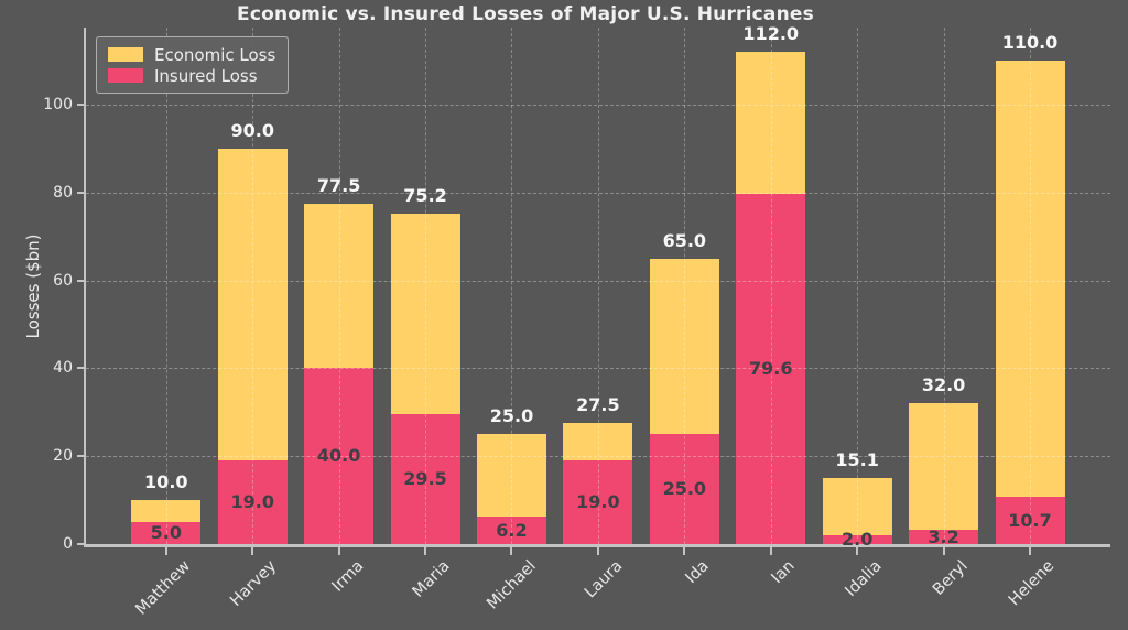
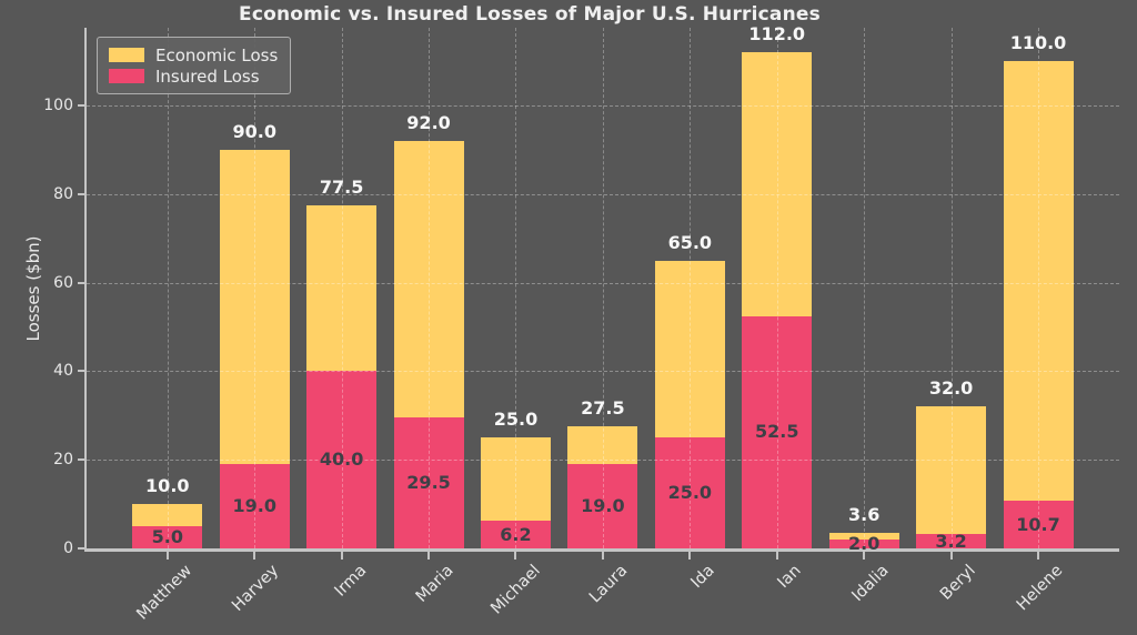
Economic Loss/Maria: 75.2 -> 92.0
Insured Loss/Ian: 79.6 -> 52.5
Economic Loss/Idalia: 15.1 -> 3.6
